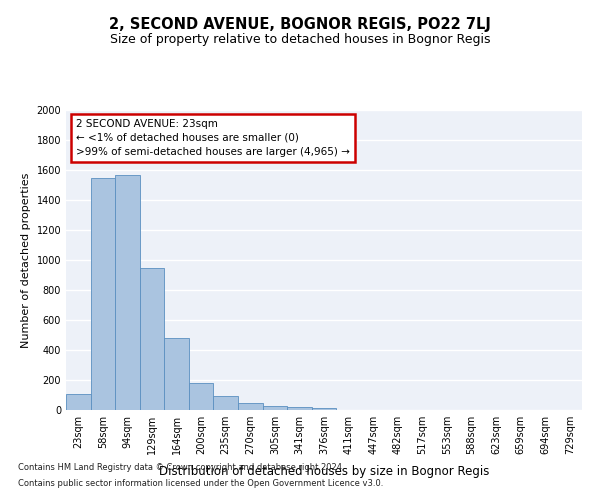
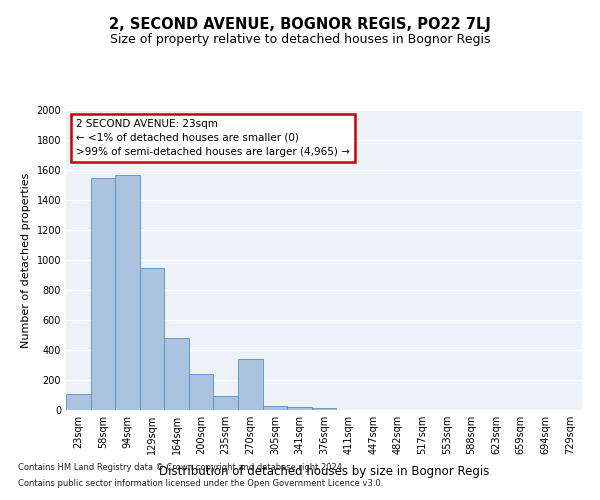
200sqm: 180 -> 240
270sqm: 40 -> 340
